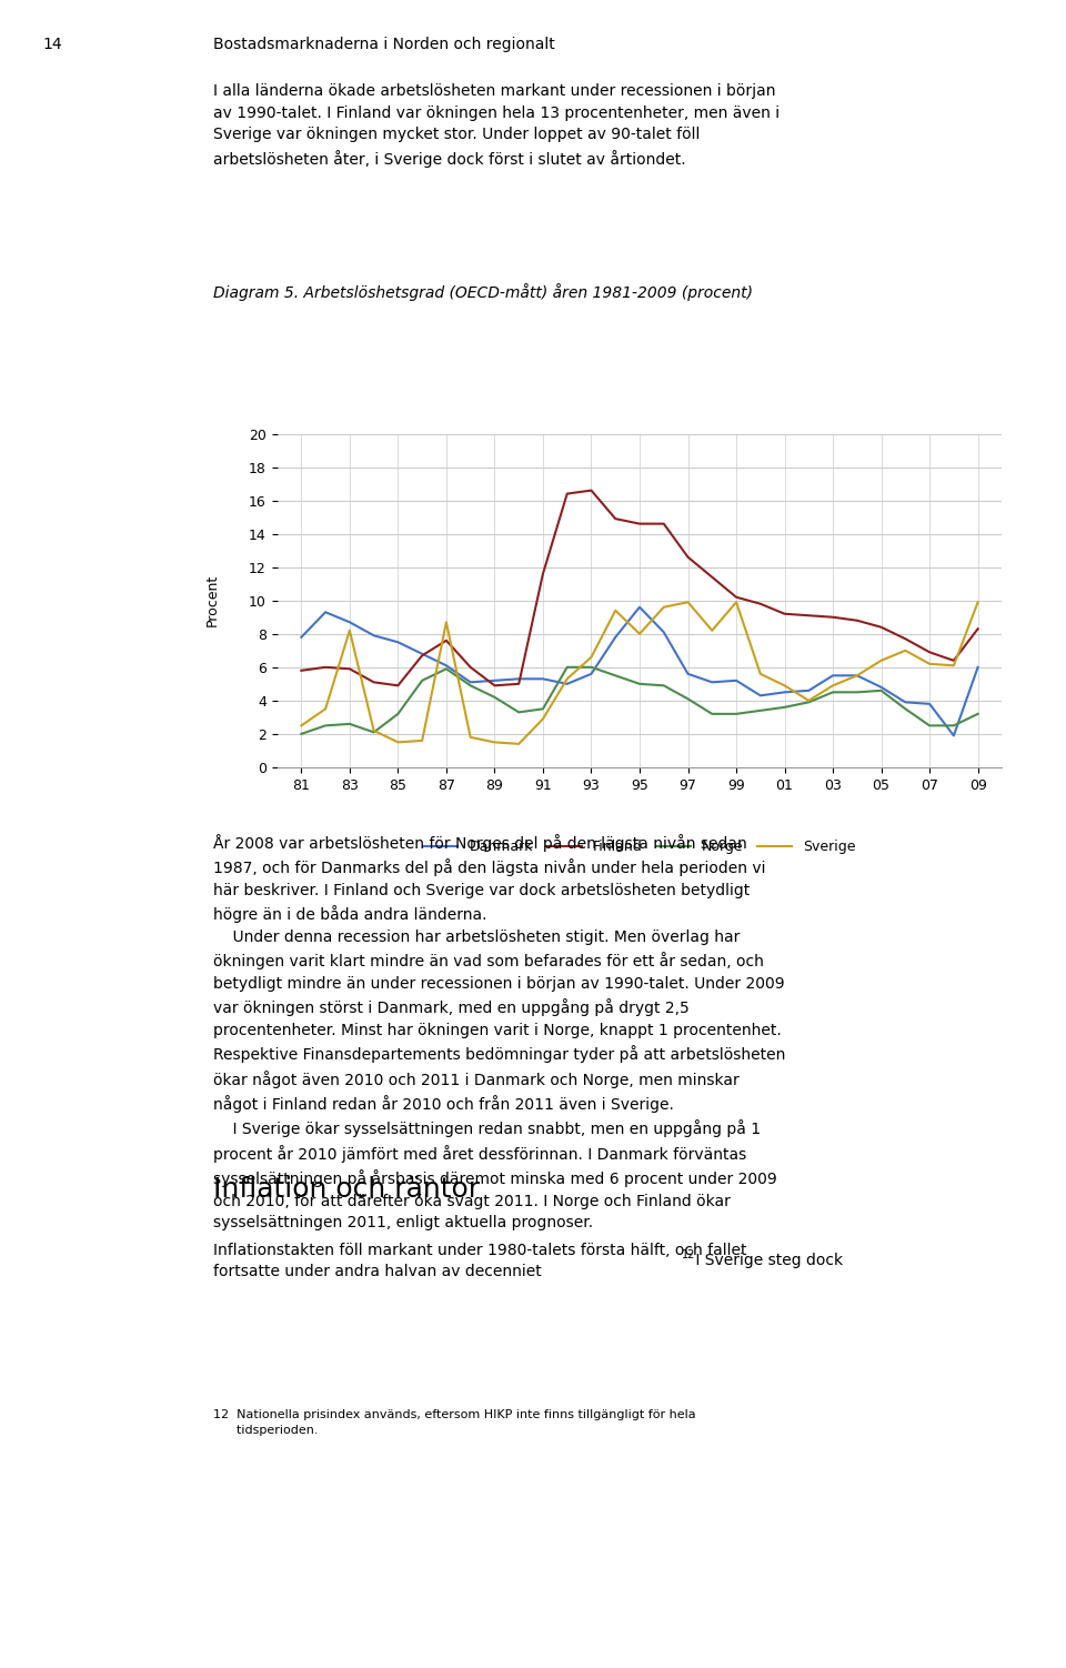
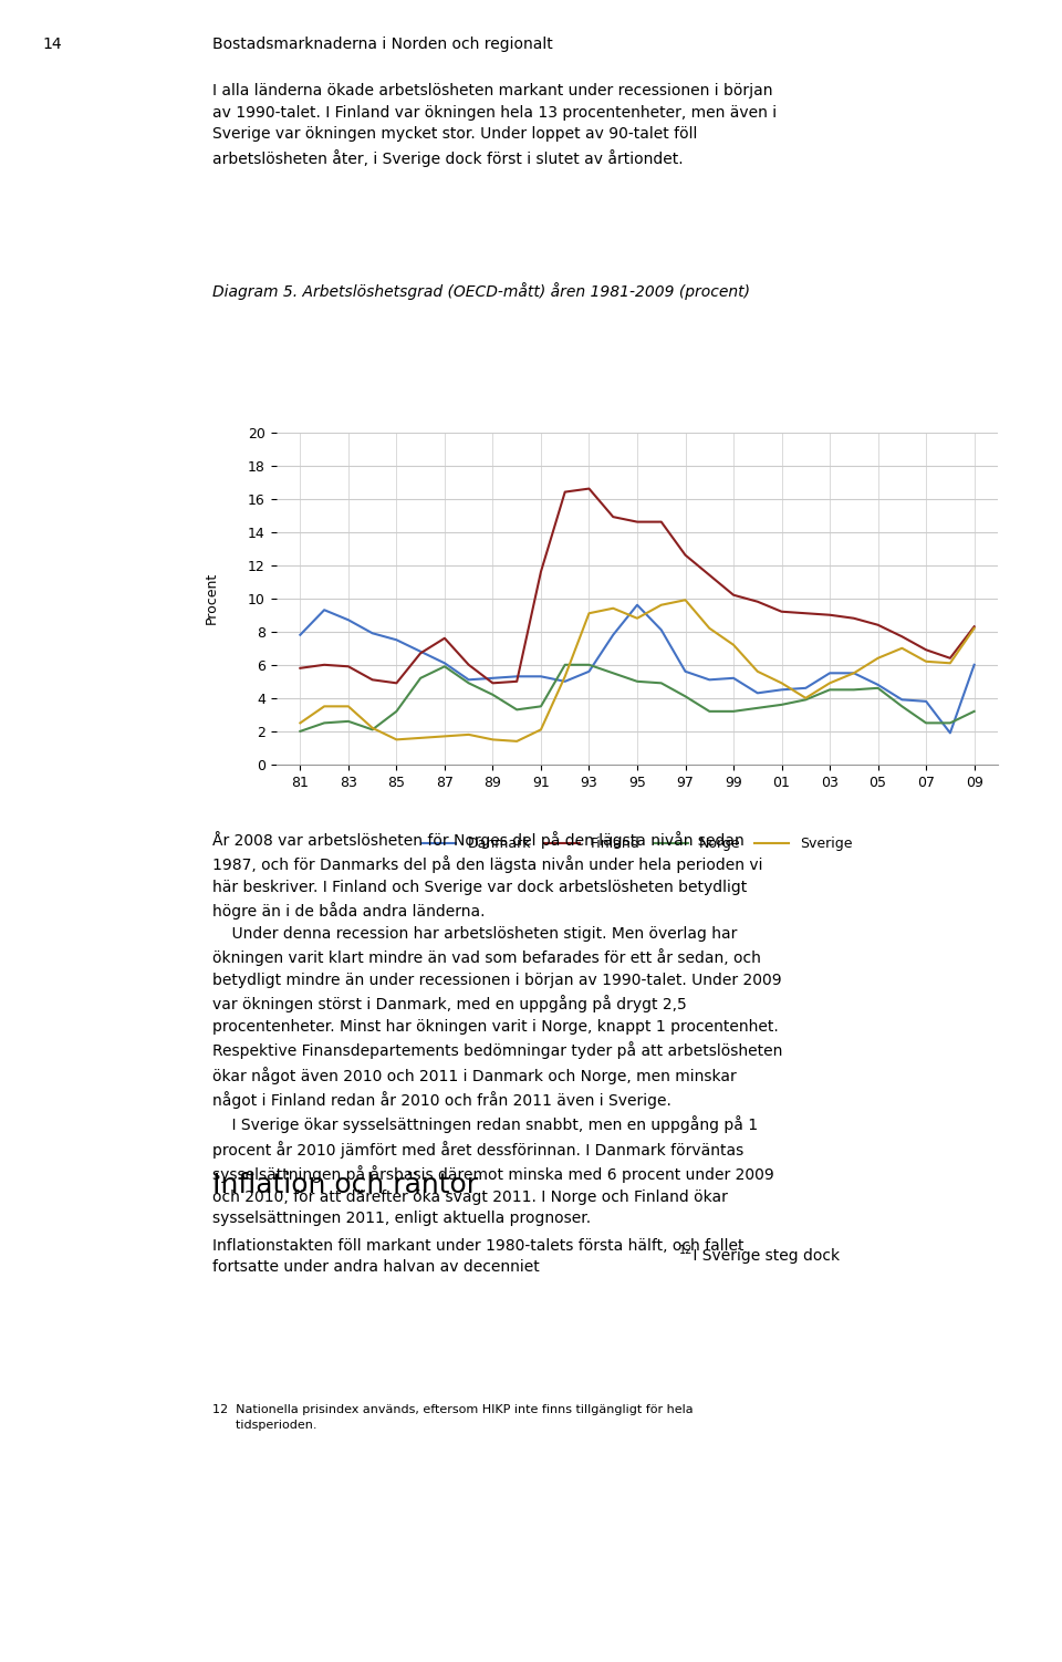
Sverige/83: 8.2 -> 3.5
Sverige/87: 8.7 -> 1.7
Sverige/91: 2.9 -> 2.1
Sverige/93: 6.6 -> 9.1
Sverige/95: 8.0 -> 8.8
Sverige/99: 9.9 -> 7.2
Sverige/09: 9.9 -> 8.2
